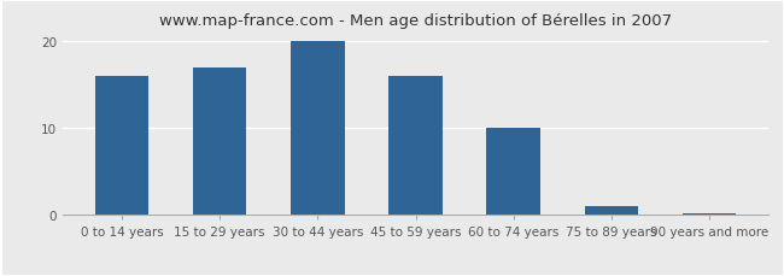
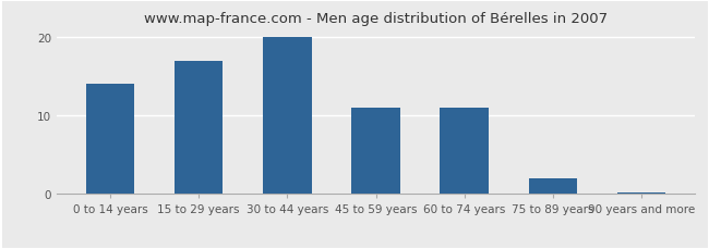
0 to 14 years: 16.0 -> 14.0
45 to 59 years: 16.0 -> 11.0
60 to 74 years: 10.0 -> 11.0
75 to 89 years: 1.0 -> 2.0
